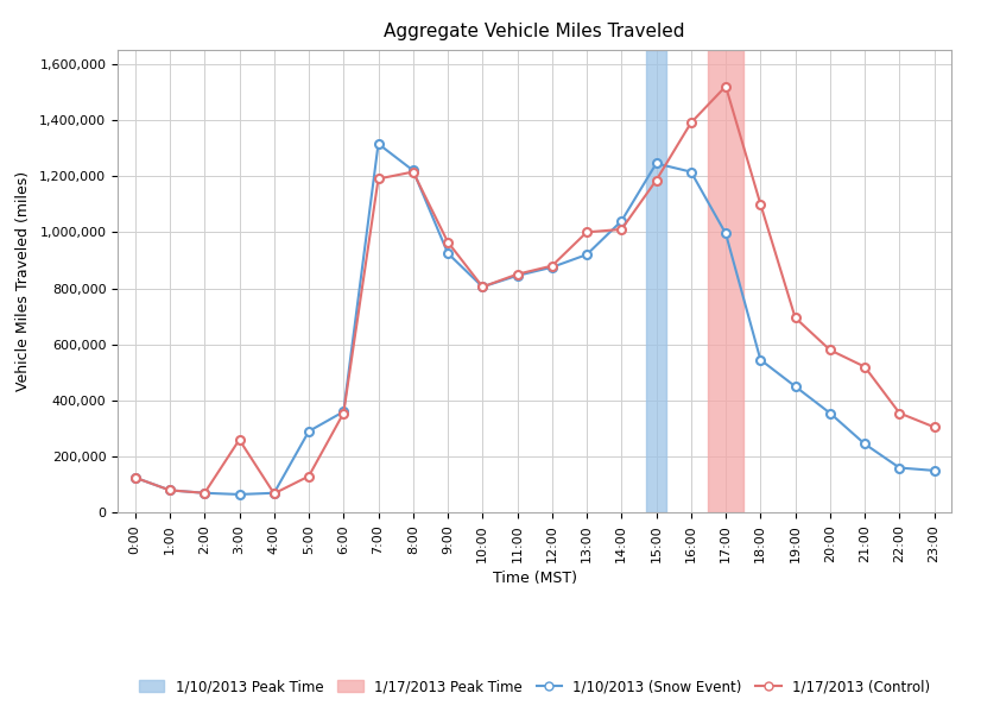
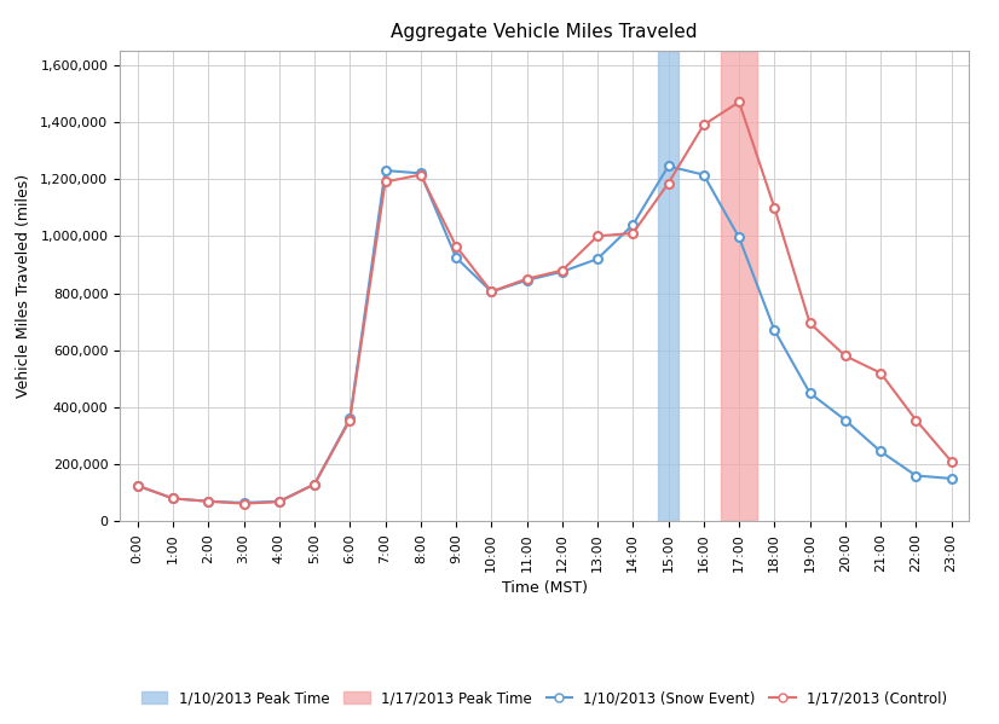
1/17/2013 (Control)/3:00: 260,000 -> 62,000
1/10/2013 (Snow Event)/5:00: 290,000 -> 130,000
1/10/2013 (Snow Event)/7:00: 1,315,000 -> 1,230,000
1/17/2013 (Control)/17:00: 1,520,000 -> 1,470,000
1/10/2013 (Snow Event)/18:00: 545,000 -> 670,000
1/17/2013 (Control)/23:00: 305,000 -> 210,000
